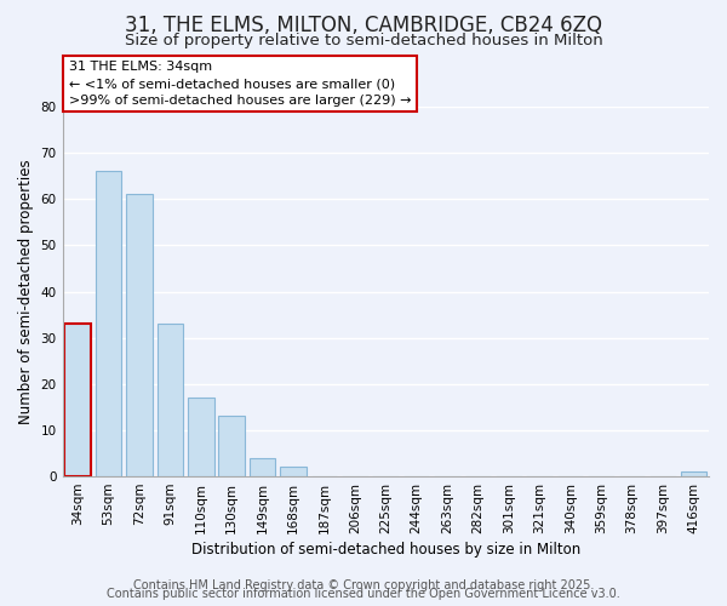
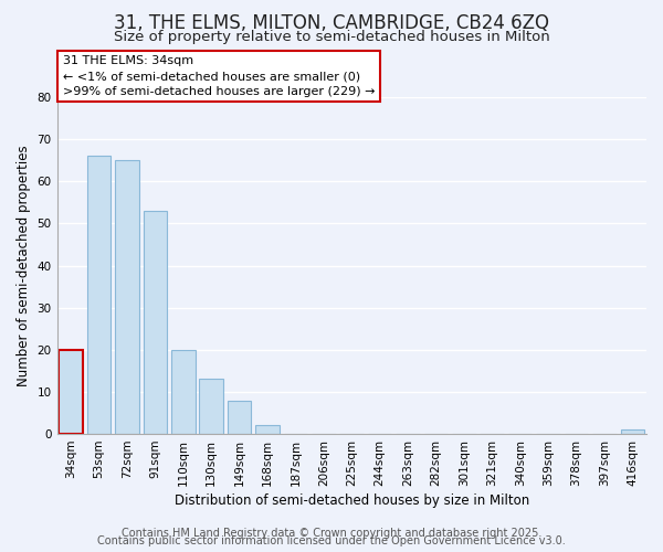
34sqm: 33 -> 20
72sqm: 61 -> 65
91sqm: 33 -> 53
110sqm: 17 -> 20
149sqm: 4 -> 8
